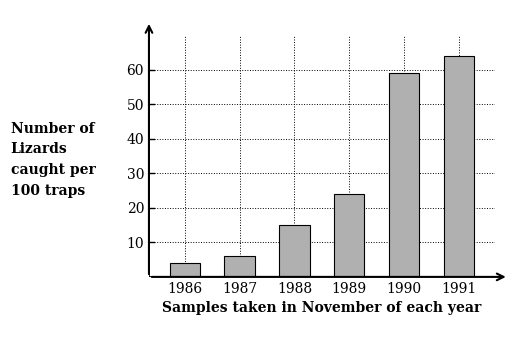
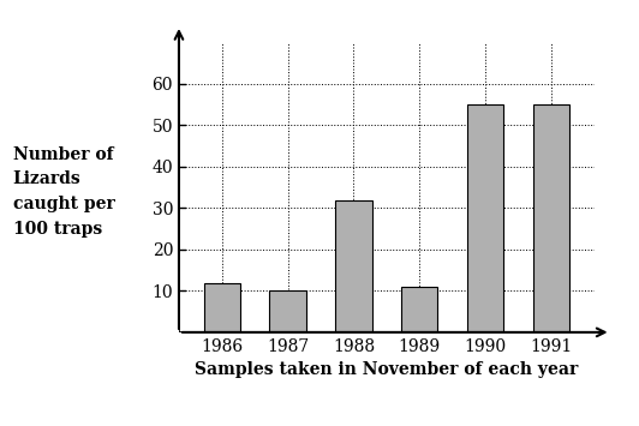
1986: 4 -> 12
1987: 6 -> 10
1988: 15 -> 32
1989: 24 -> 11
1990: 59 -> 55
1991: 64 -> 55
